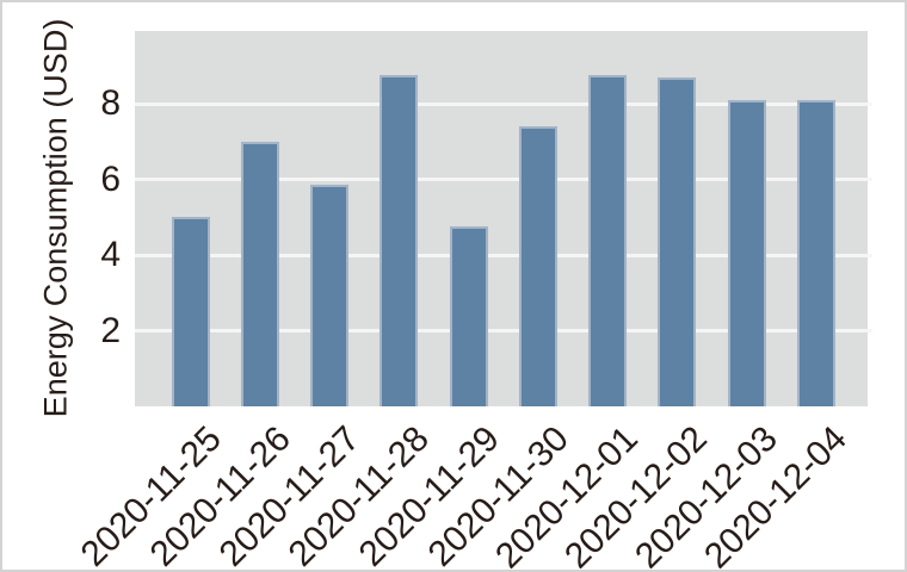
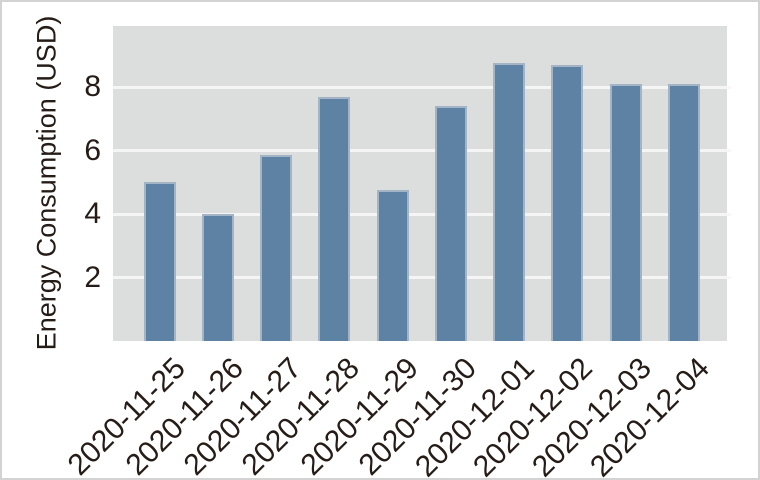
2020-11-26: 7.0 -> 4.0
2020-11-28: 8.8 -> 7.7
